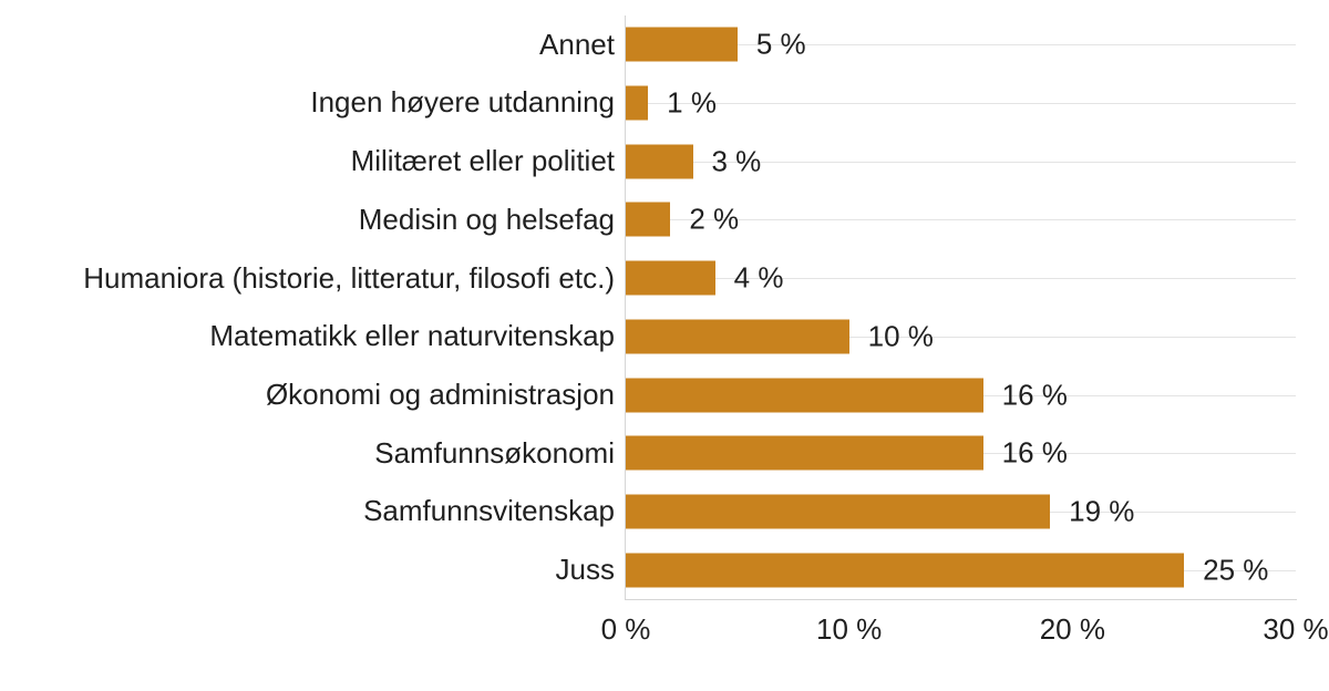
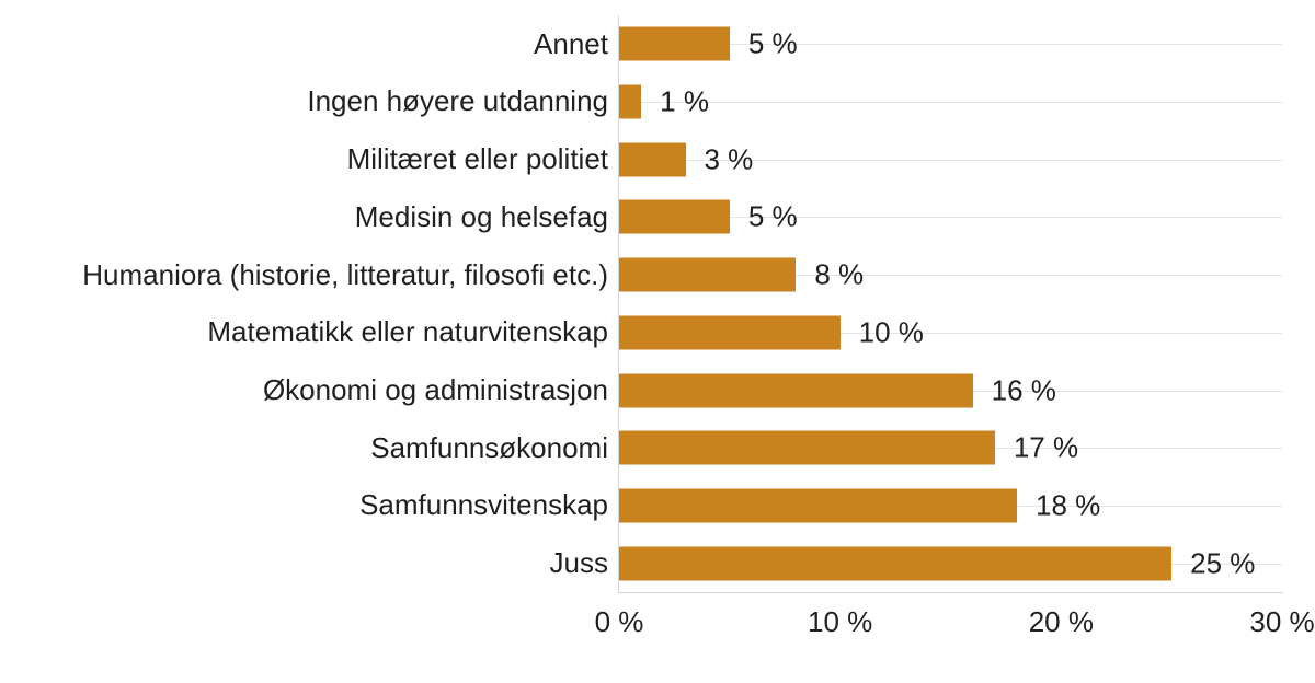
Medisin og helsefag: 2 -> 5
Humaniora (historie, litteratur, filosofi etc.): 4 -> 8
Samfunnsøkonomi: 16 -> 17
Samfunnsvitenskap: 19 -> 18
